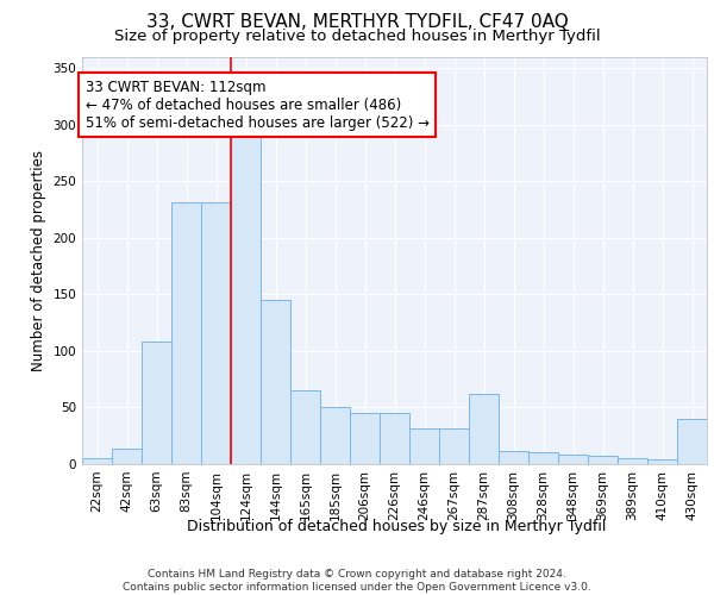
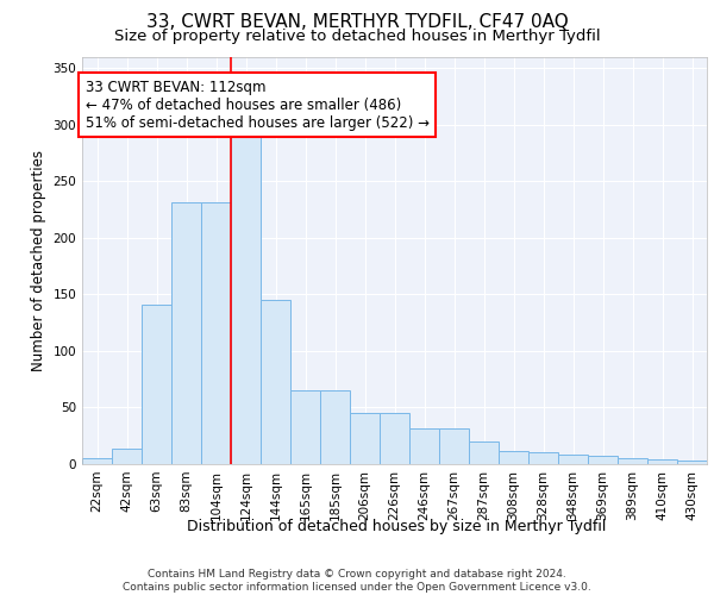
63sqm: 108 -> 141
185sqm: 50 -> 65
287sqm: 62 -> 20
430sqm: 40 -> 3
